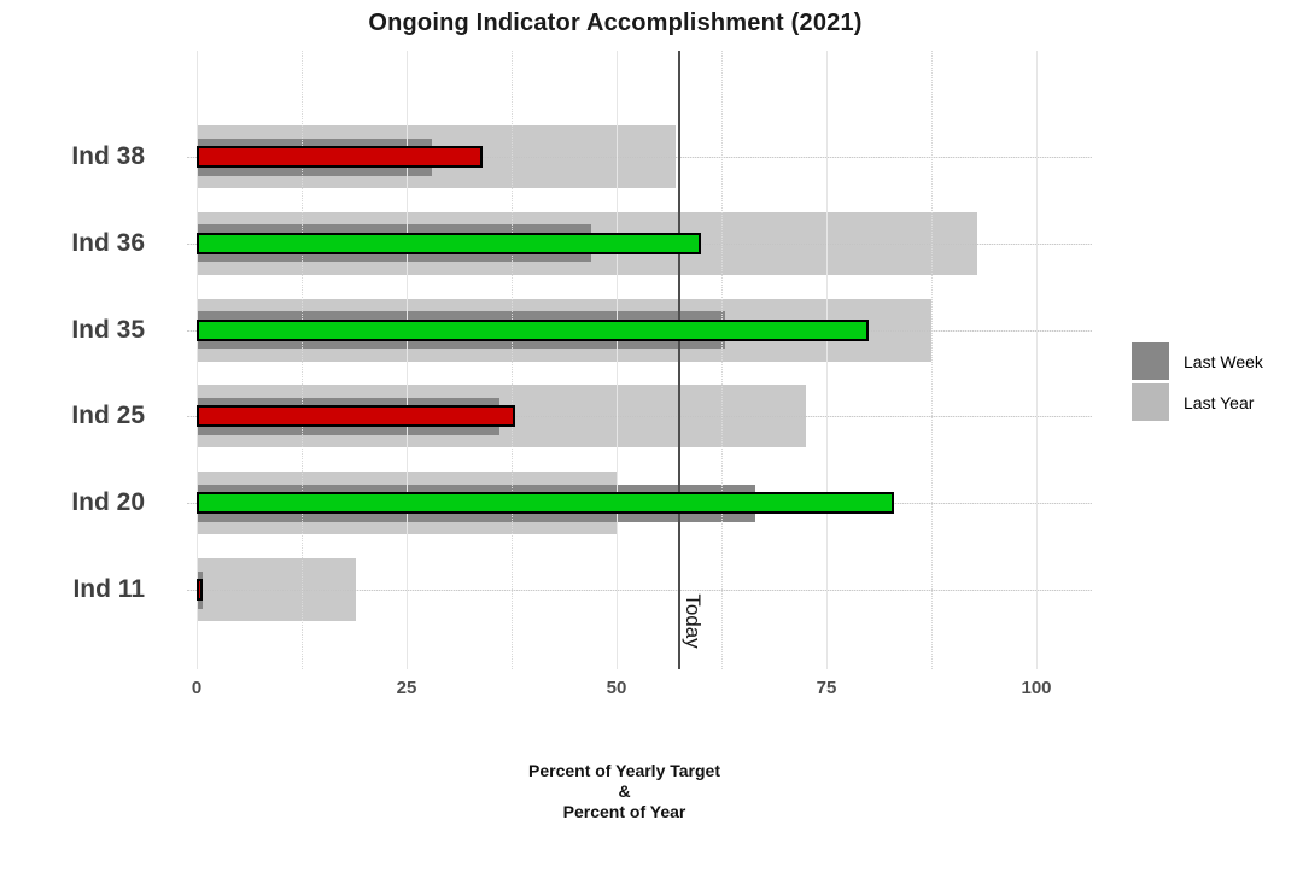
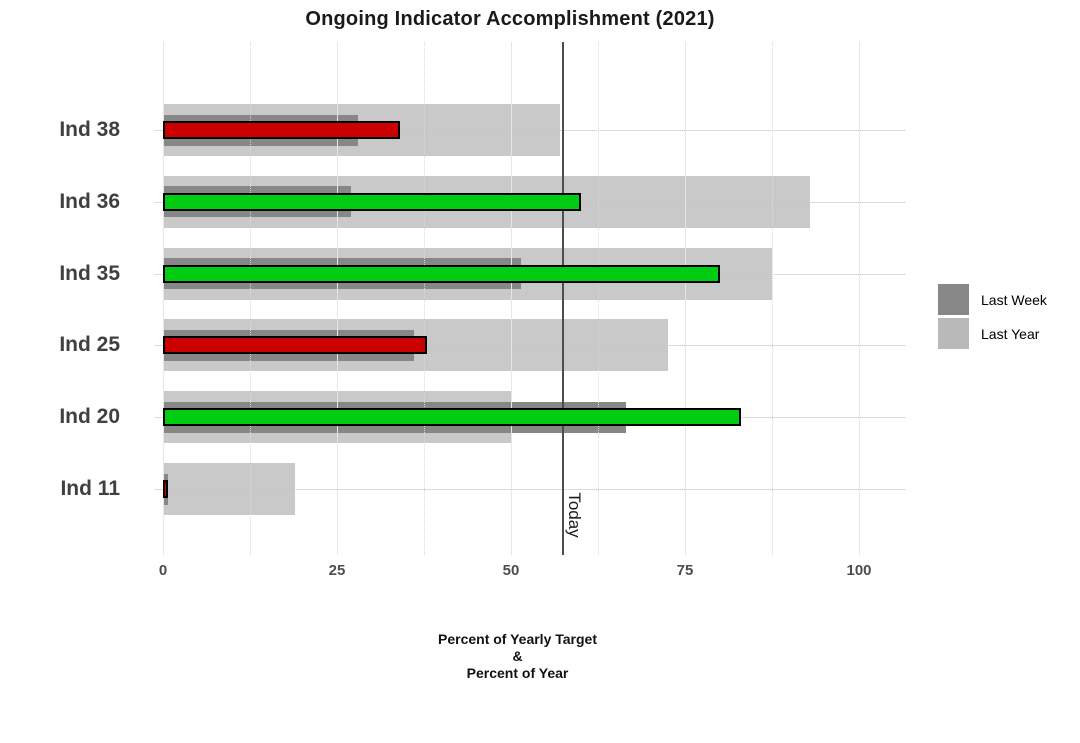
Last Week/Ind 36: 47 -> 27
Last Week/Ind 35: 63 -> 52
